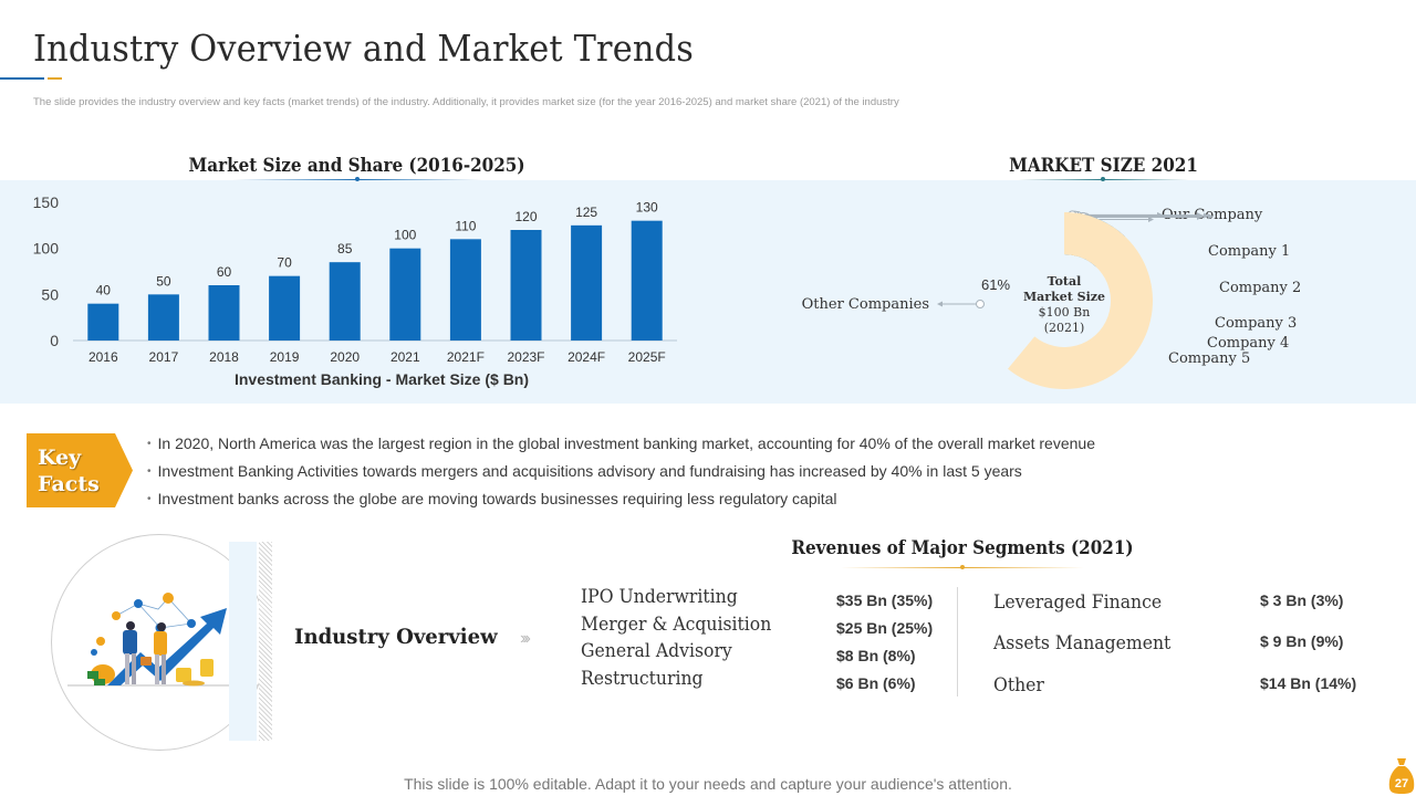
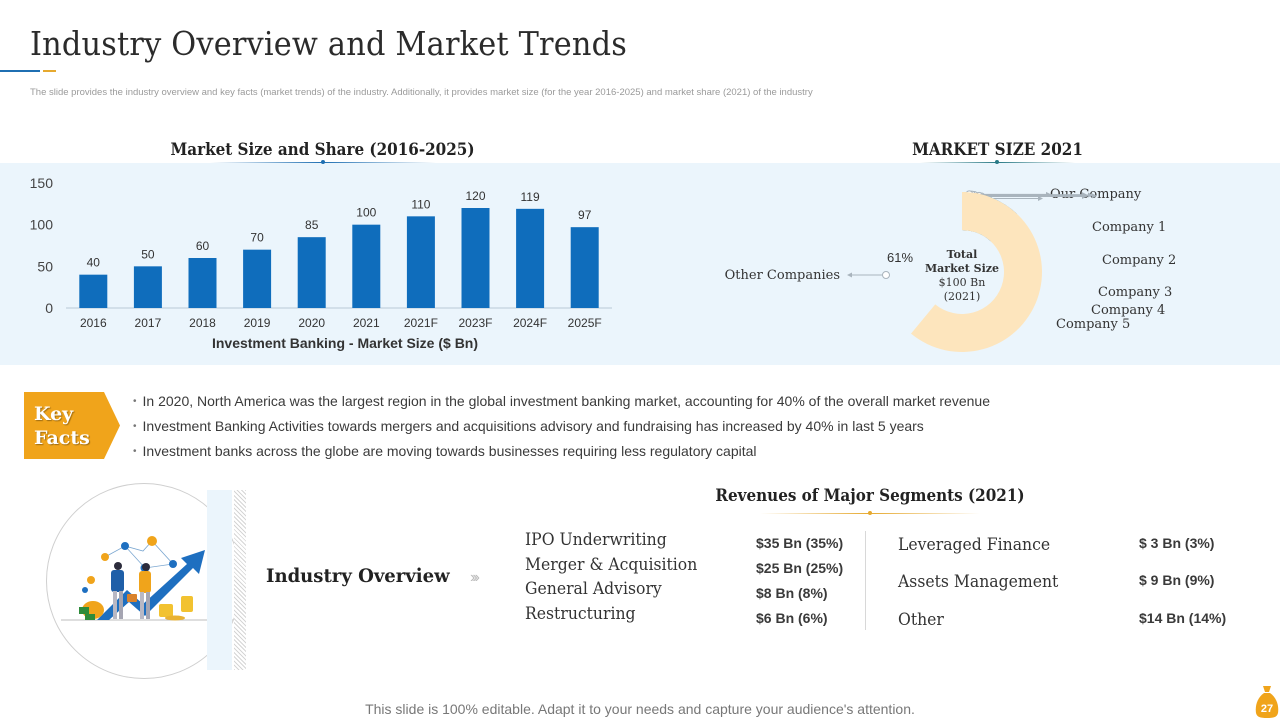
Market Size and Share (2016-2025)/2024F: 125 -> 119
Market Size and Share (2016-2025)/2025F: 130 -> 97
